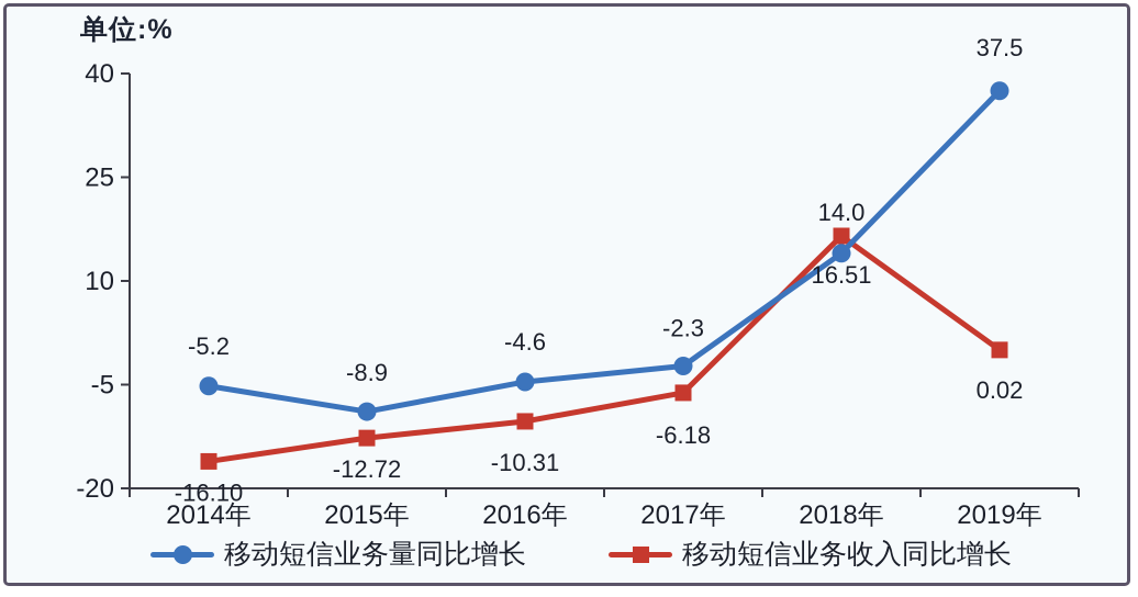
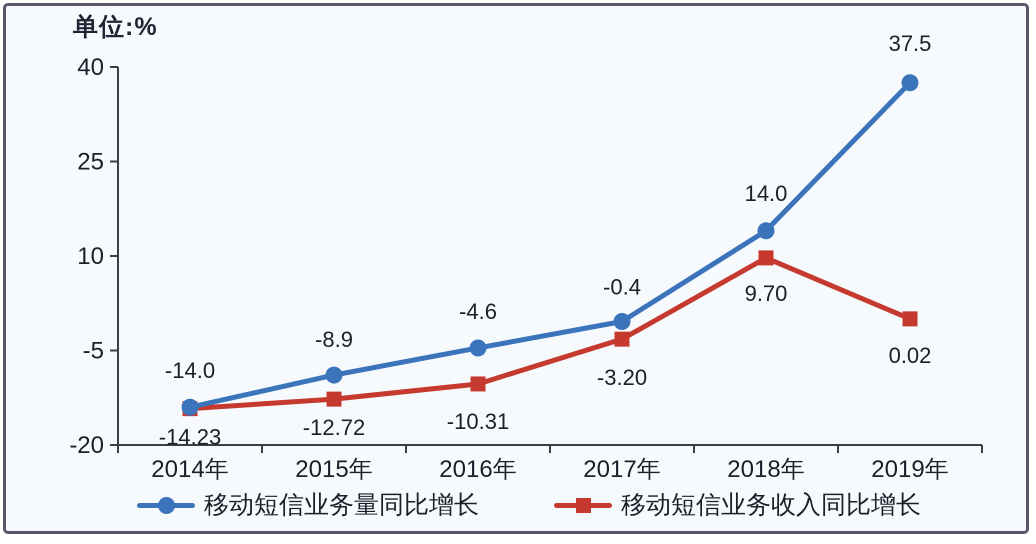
移动短信业务量同比增长/2014年: -5.2 -> -14.0
移动短信业务收入同比增长/2014年: -16.10 -> -14.23
移动短信业务量同比增长/2017年: -2.3 -> -0.4
移动短信业务收入同比增长/2017年: -6.18 -> -3.20
移动短信业务收入同比增长/2018年: 16.51 -> 9.70
